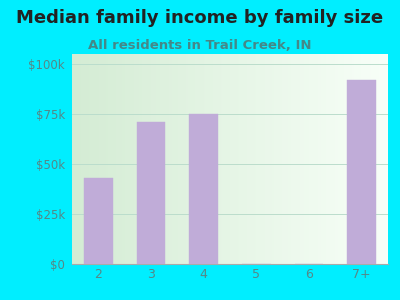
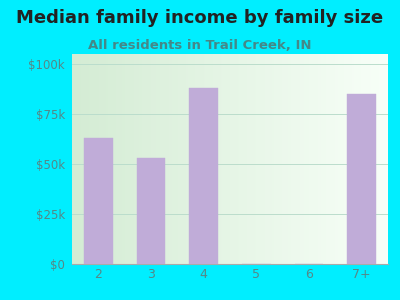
2: $43k -> $63k
3: $71k -> $53k
4: $75k -> $88k
7+: $92k -> $85k
